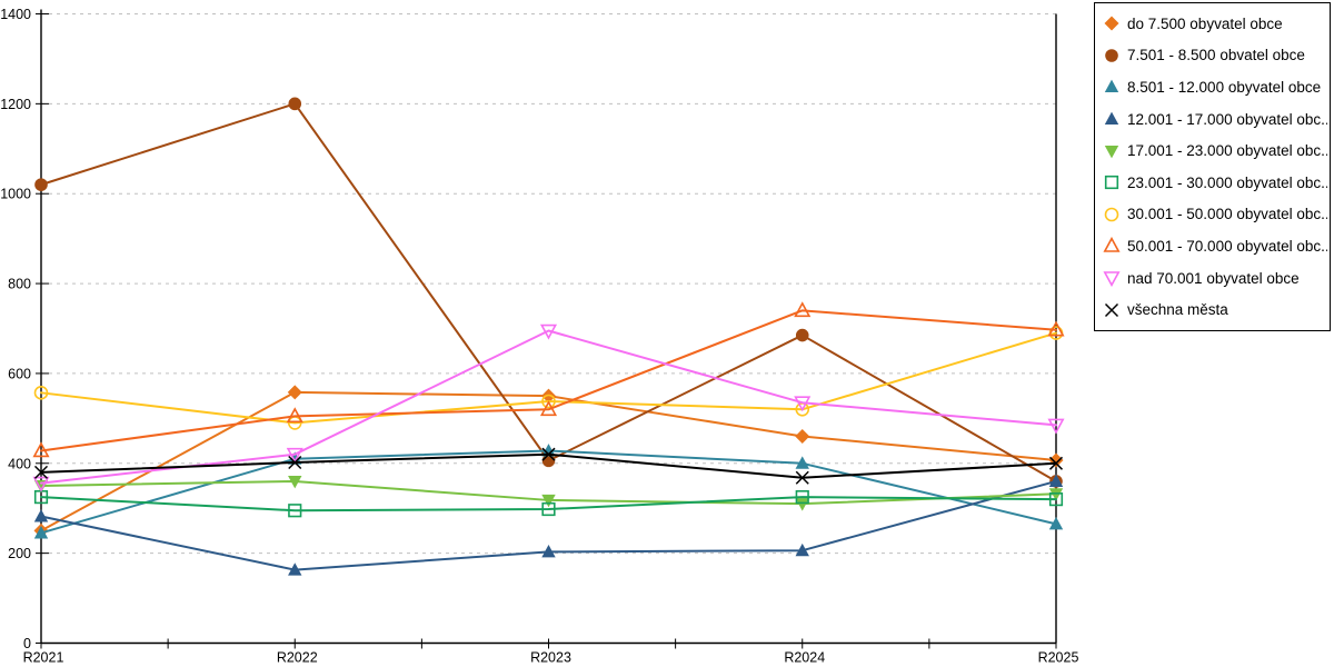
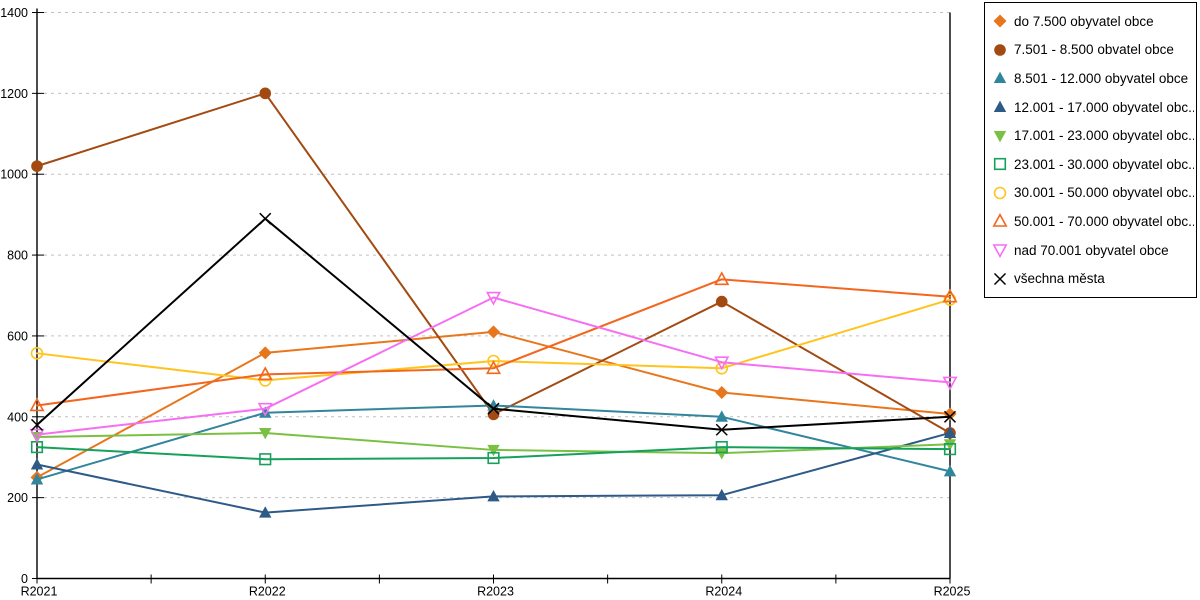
všechna města/R2022: 400 -> 890
do 7.500 obyvatel obce/R2023: 550 -> 610
